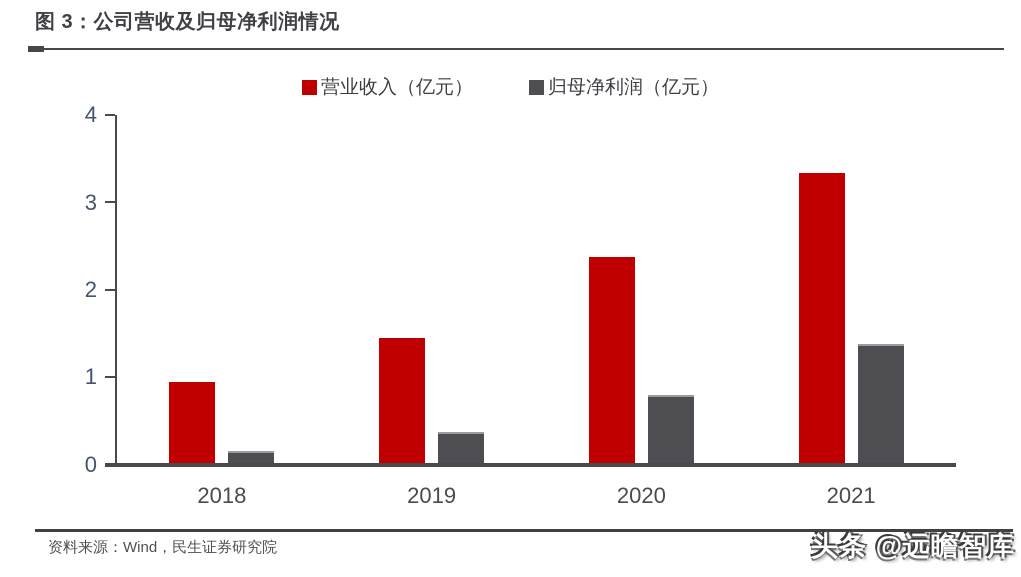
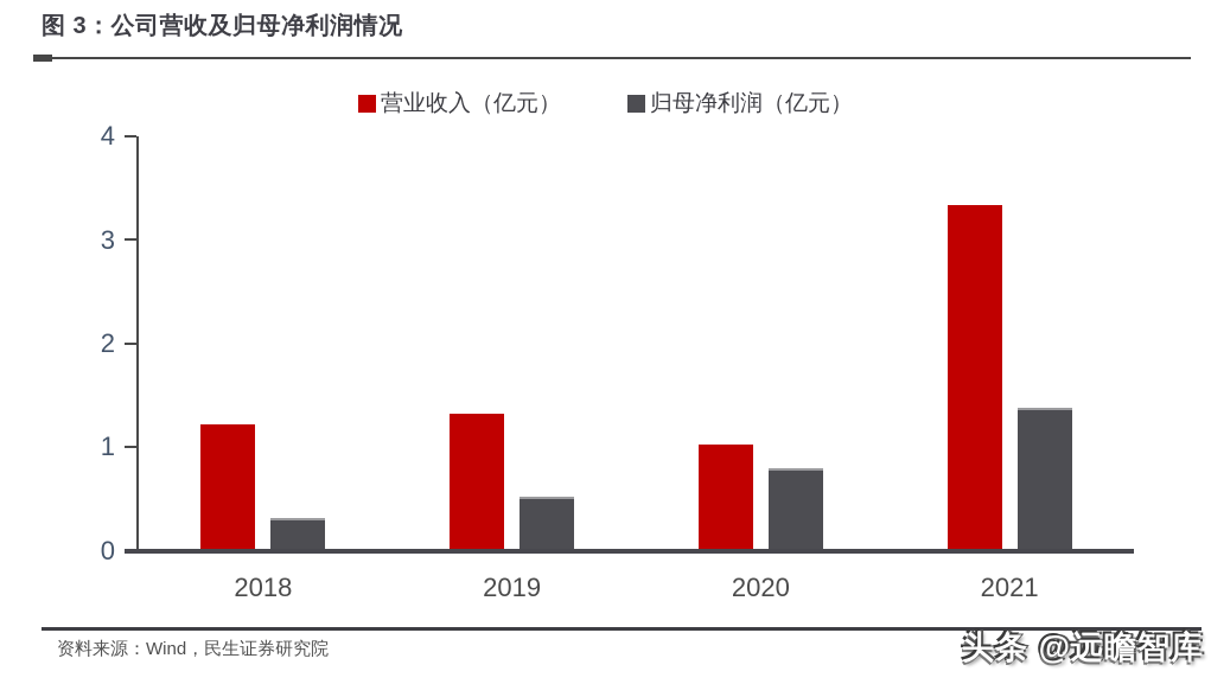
营业收入（亿元）/2018: 0.9 -> 1.2
归母净利润（亿元）/2018: 0.1 -> 0.3
营业收入（亿元）/2019: 1.4 -> 1.3
归母净利润（亿元）/2019: 0.3 -> 0.5
营业收入（亿元）/2020: 2.4 -> 1.0
